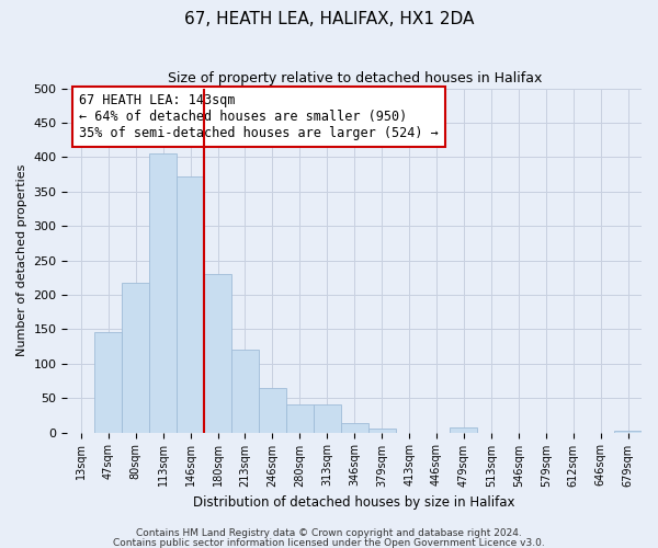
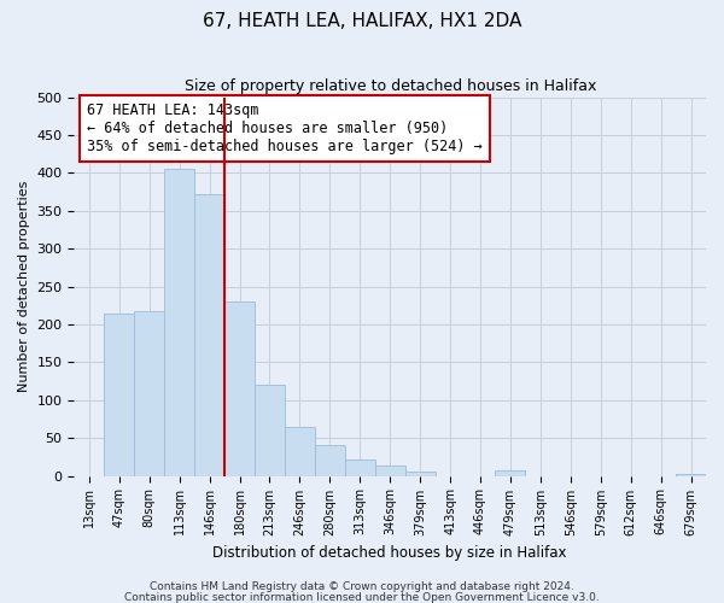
47sqm: 146 -> 215
313sqm: 40 -> 22
